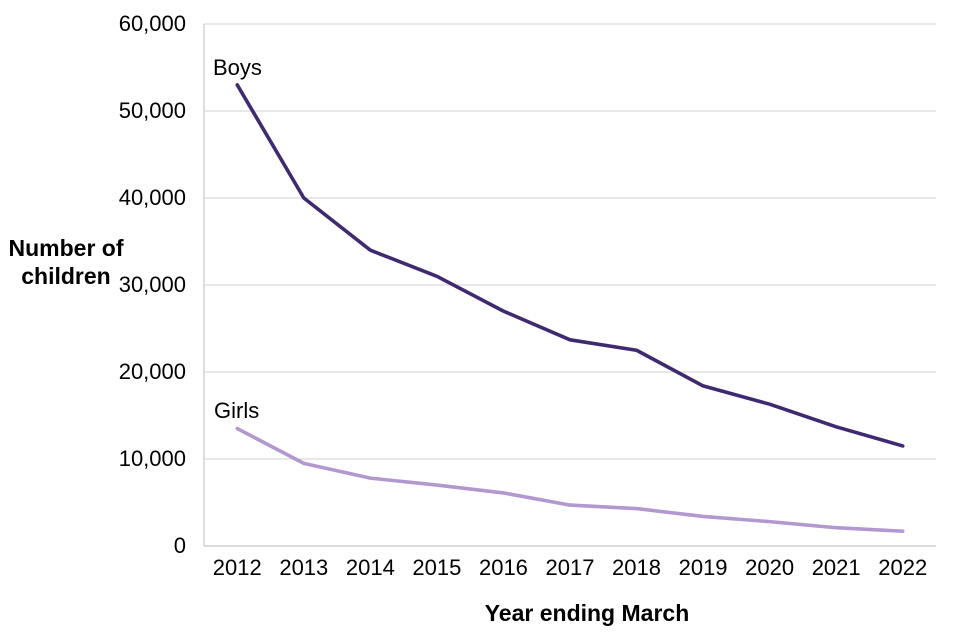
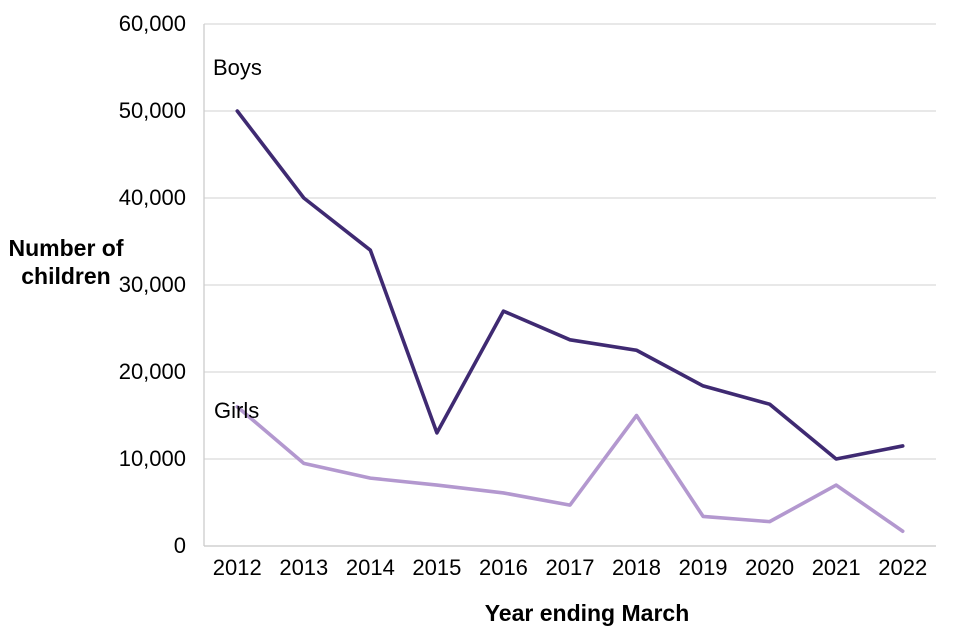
Boys/2012: 53000 -> 50000
Girls/2012: 14000 -> 16000
Boys/2015: 31000 -> 13000
Girls/2018: 4000 -> 15000
Boys/2021: 14000 -> 10000
Girls/2021: 2000 -> 7000
